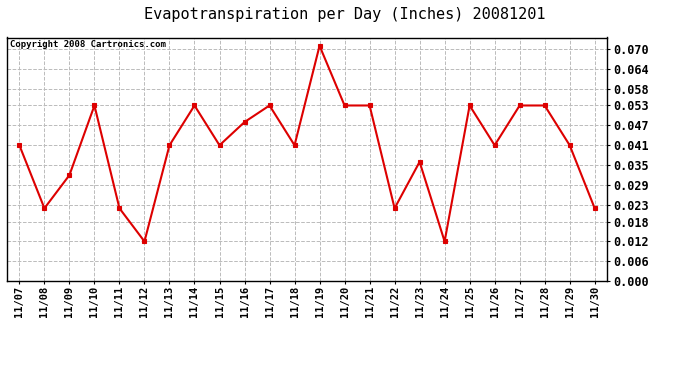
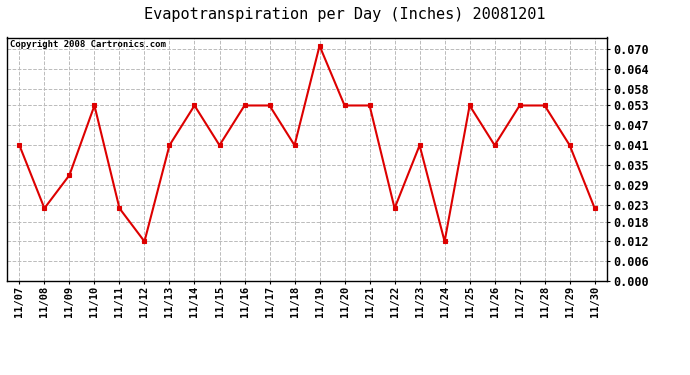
11/16: 0.048 -> 0.053
11/23: 0.036 -> 0.041
